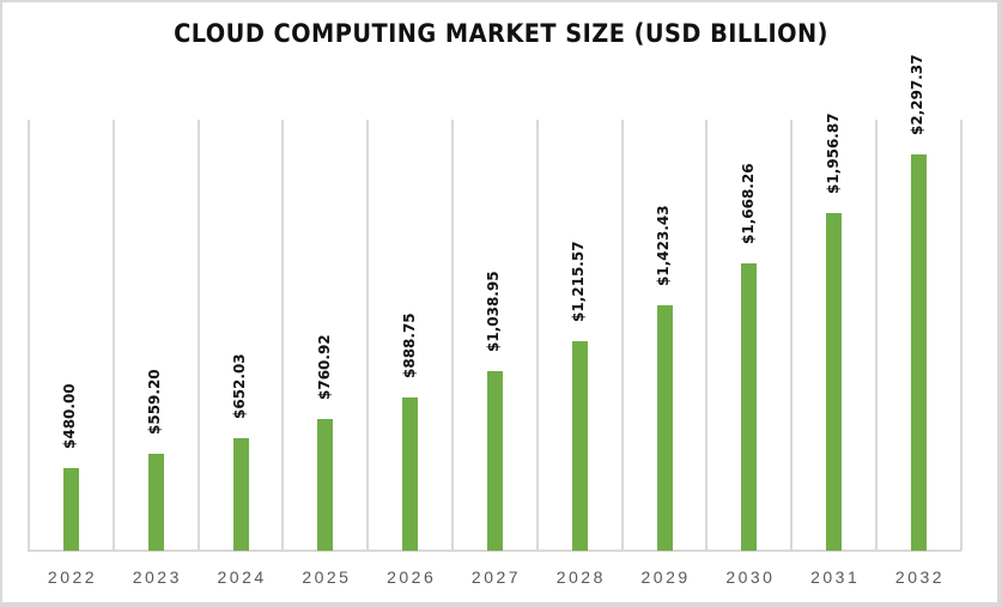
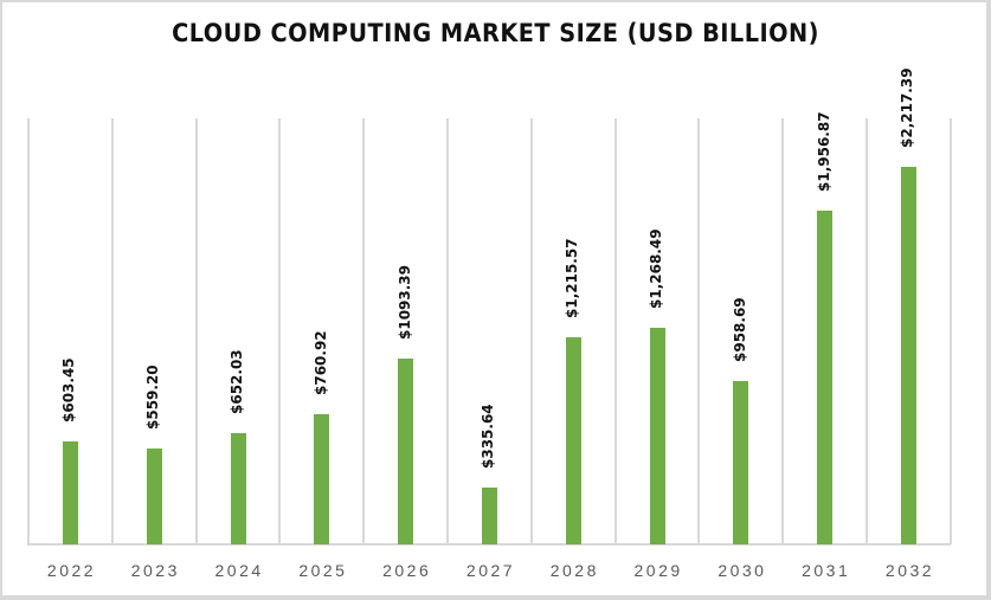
2022: $480.00 -> $603.45
2026: $888.75 -> $1093.39
2027: $1,038.95 -> $335.64
2029: $1,423.43 -> $1,268.49
2030: $1,668.26 -> $958.69
2032: $2,297.37 -> $2,217.39
